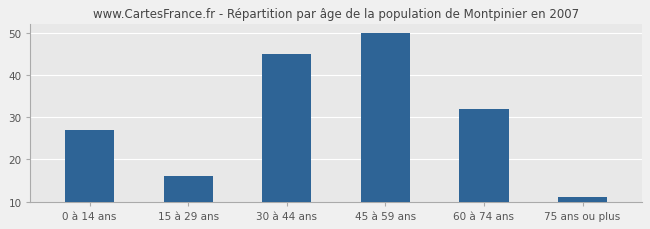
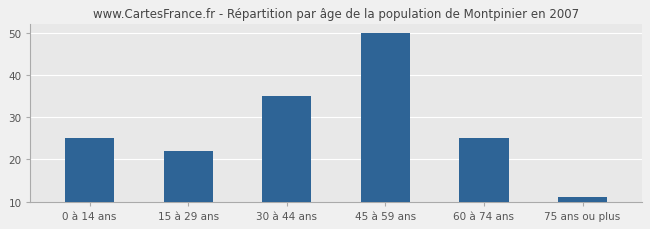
0 à 14 ans: 27 -> 25
15 à 29 ans: 16 -> 22
30 à 44 ans: 45 -> 35
60 à 74 ans: 32 -> 25
